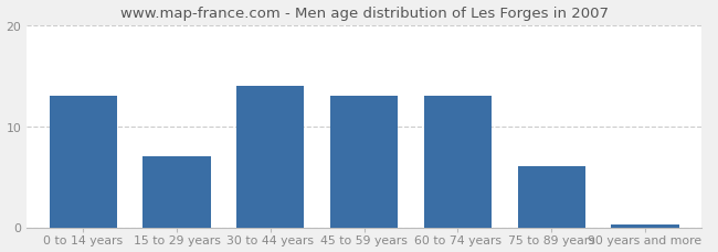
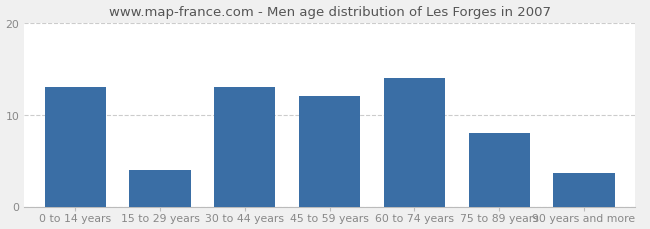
15 to 29 years: 7.0 -> 4.0
30 to 44 years: 14.0 -> 13.0
45 to 59 years: 13.0 -> 12.0
60 to 74 years: 13.0 -> 14.0
75 to 89 years: 6.0 -> 8.0
90 years and more: 0.3 -> 3.6
